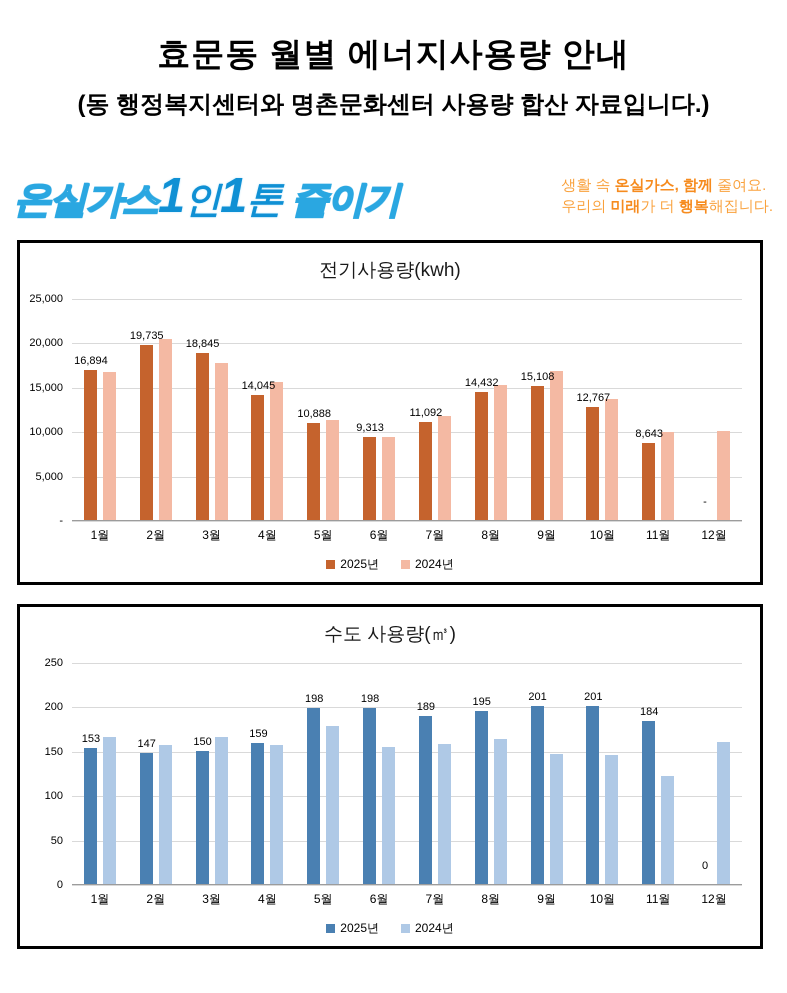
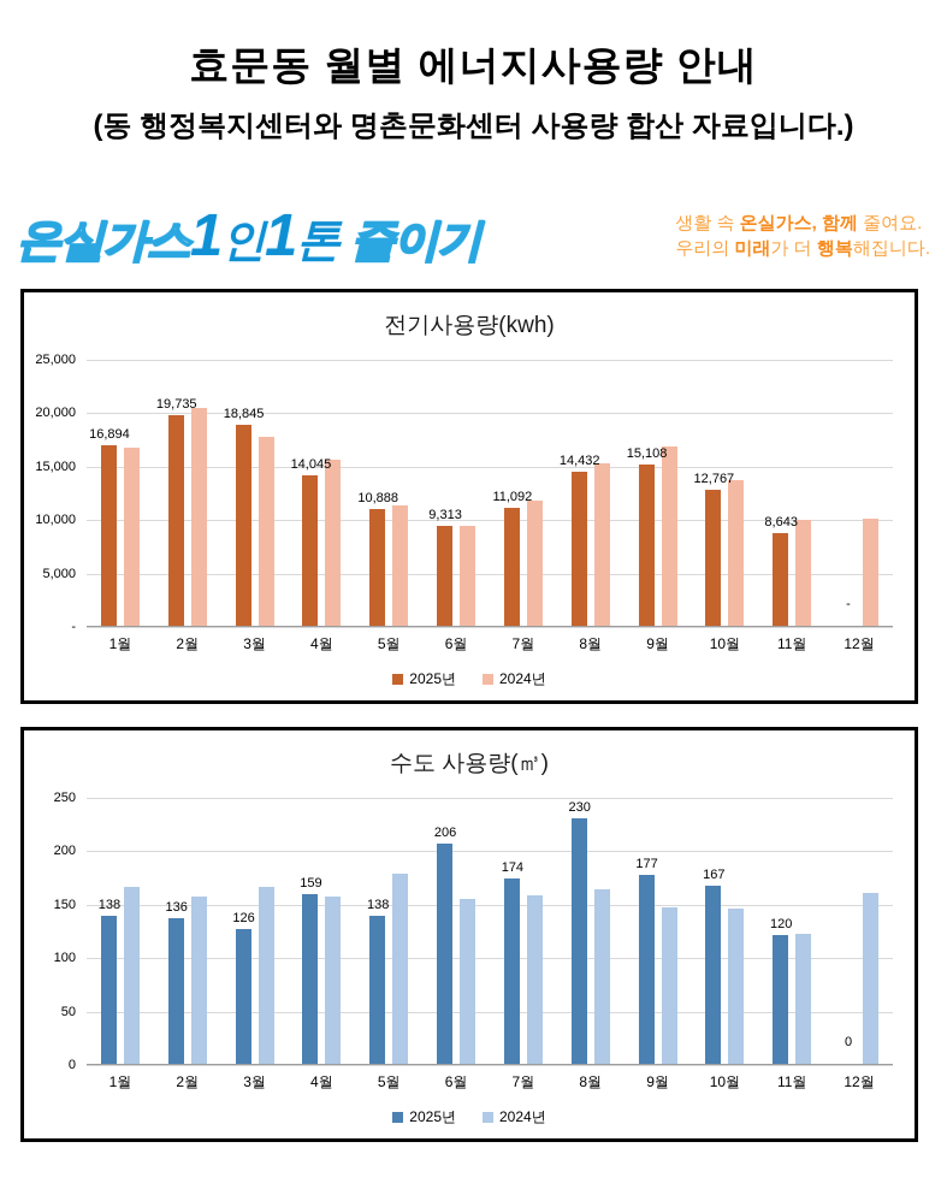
수도 사용량(㎥)/2025년/1월: 153 -> 138
수도 사용량(㎥)/2025년/2월: 147 -> 136
수도 사용량(㎥)/2025년/3월: 150 -> 126
수도 사용량(㎥)/2025년/5월: 198 -> 138
수도 사용량(㎥)/2025년/6월: 198 -> 206
수도 사용량(㎥)/2025년/7월: 189 -> 174
수도 사용량(㎥)/2025년/8월: 195 -> 230
수도 사용량(㎥)/2025년/9월: 201 -> 177
수도 사용량(㎥)/2025년/10월: 201 -> 167
수도 사용량(㎥)/2025년/11월: 184 -> 120
